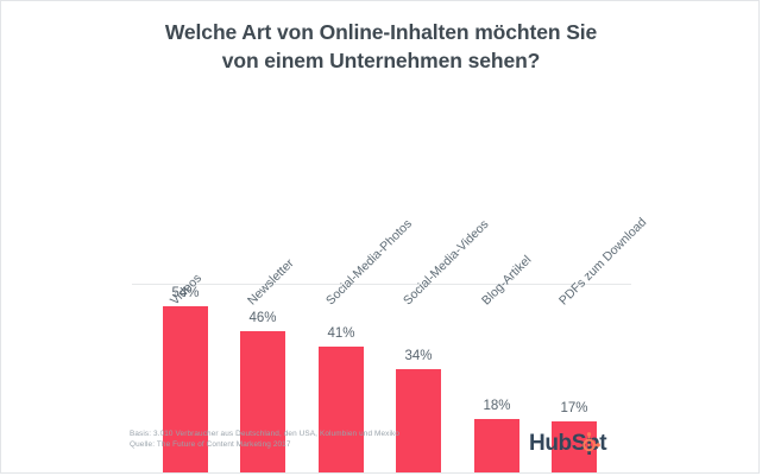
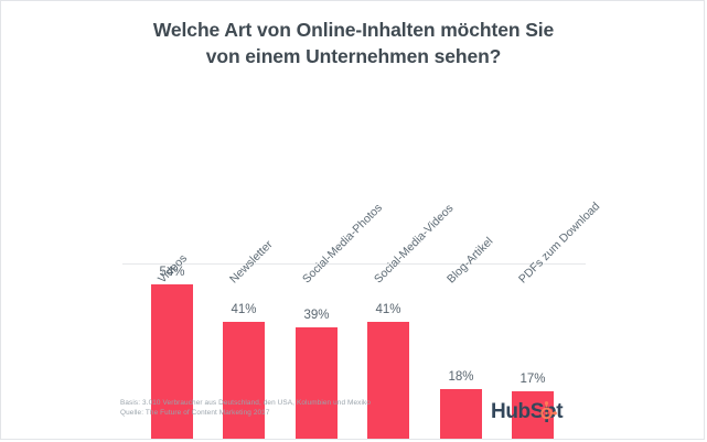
Newsletter: 46% -> 41%
Social-Media-Photos: 41% -> 39%
Social-Media-Videos: 34% -> 41%
